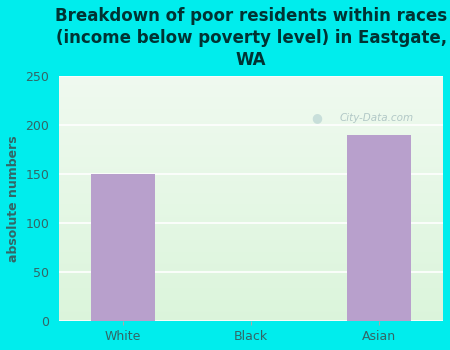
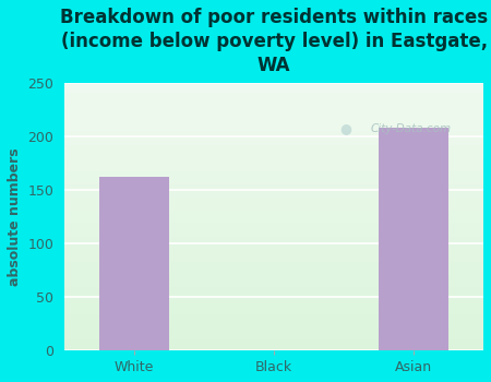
White: 150 -> 163
Asian: 190 -> 209
